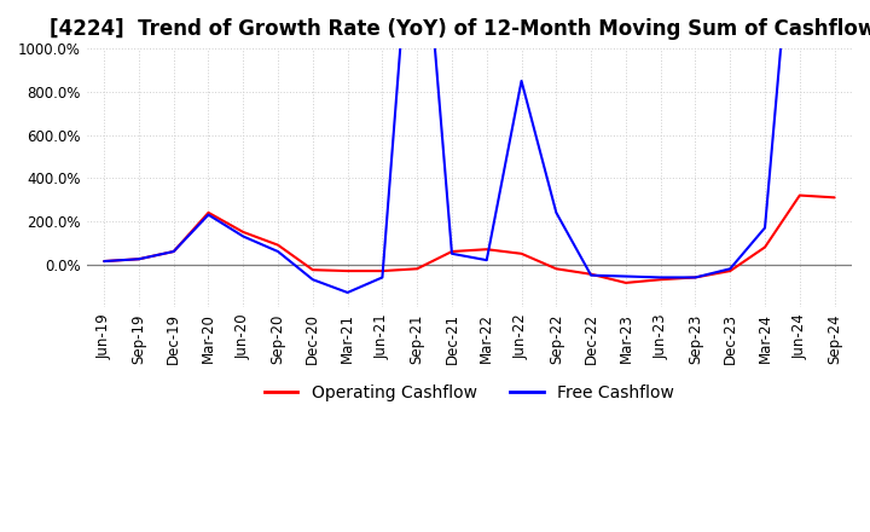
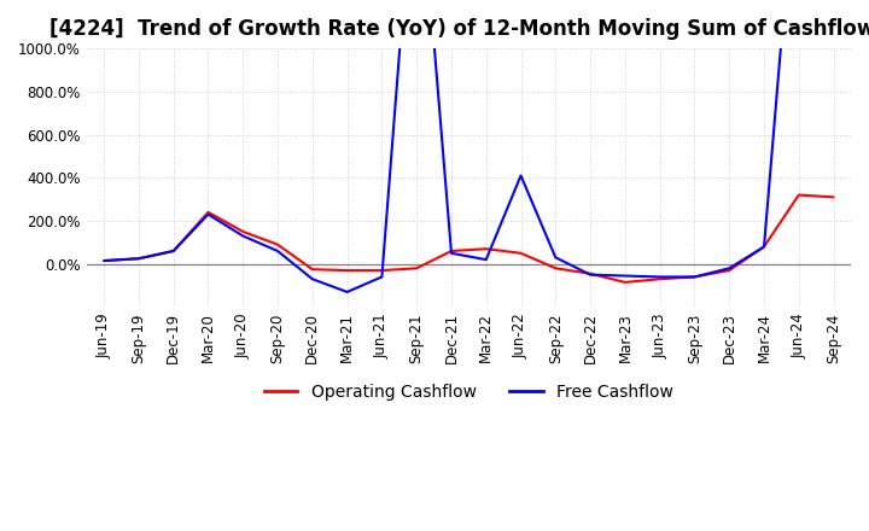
Free Cashflow/Jun-22: 850% -> 410%
Free Cashflow/Sep-22: 240% -> 30%
Free Cashflow/Mar-24: 170% -> 80%
